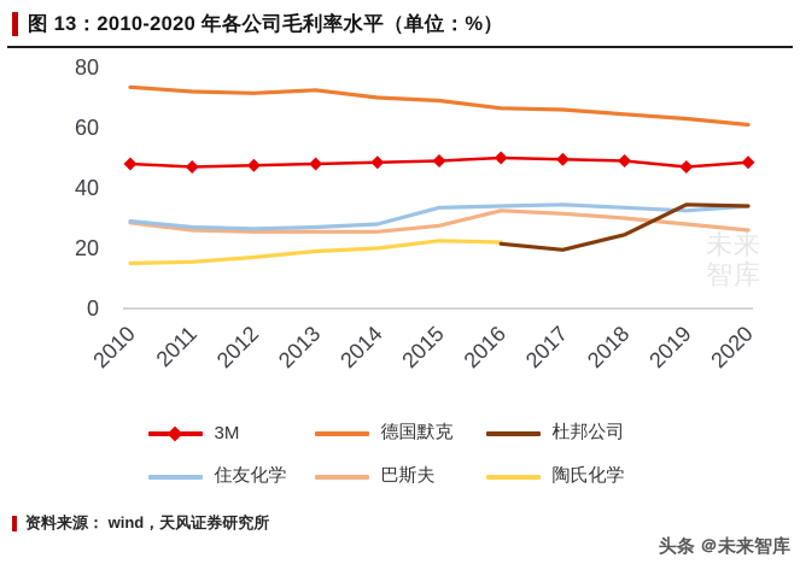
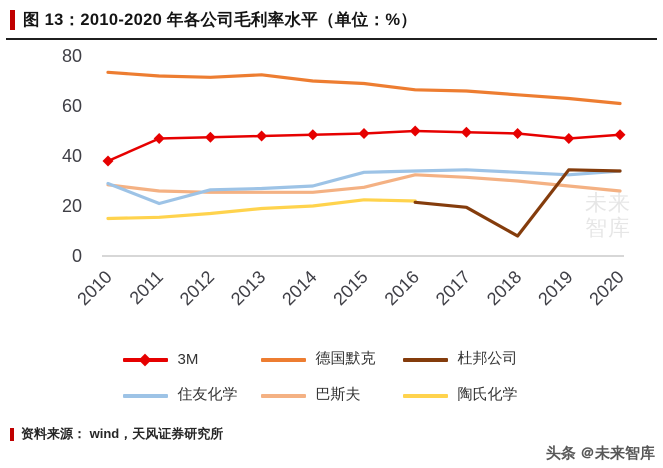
3M/2010: 48 -> 38
住友化学/2011: 27 -> 21
杜邦公司/2018: 24 -> 8
